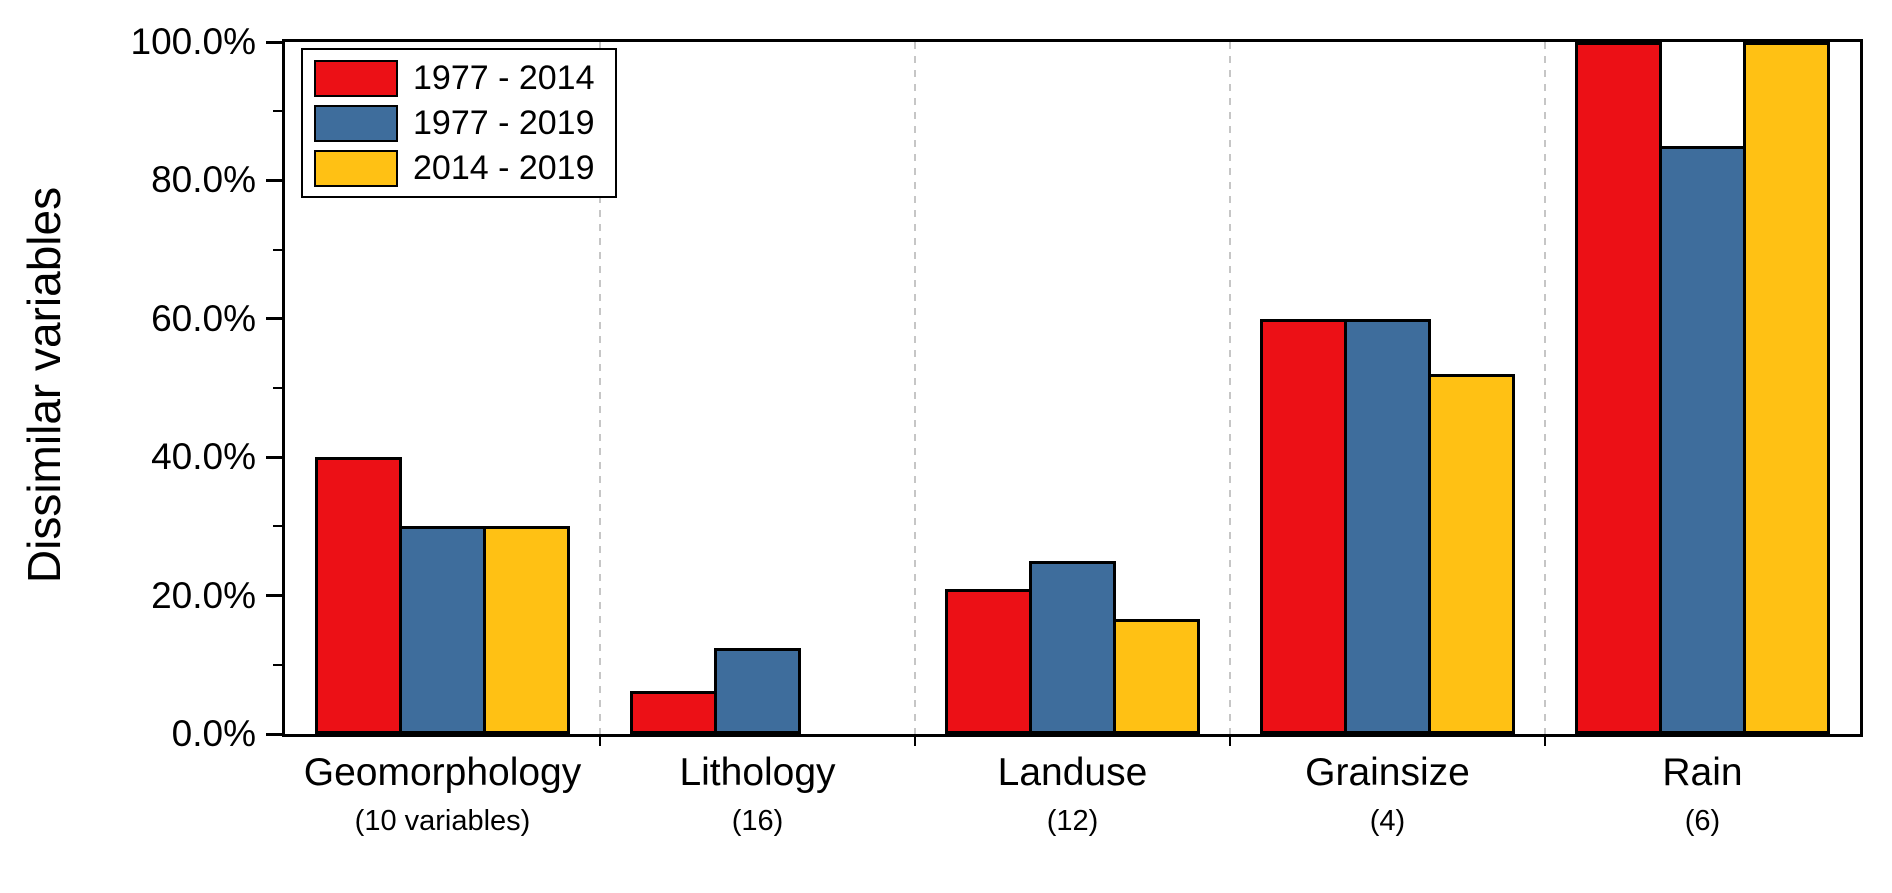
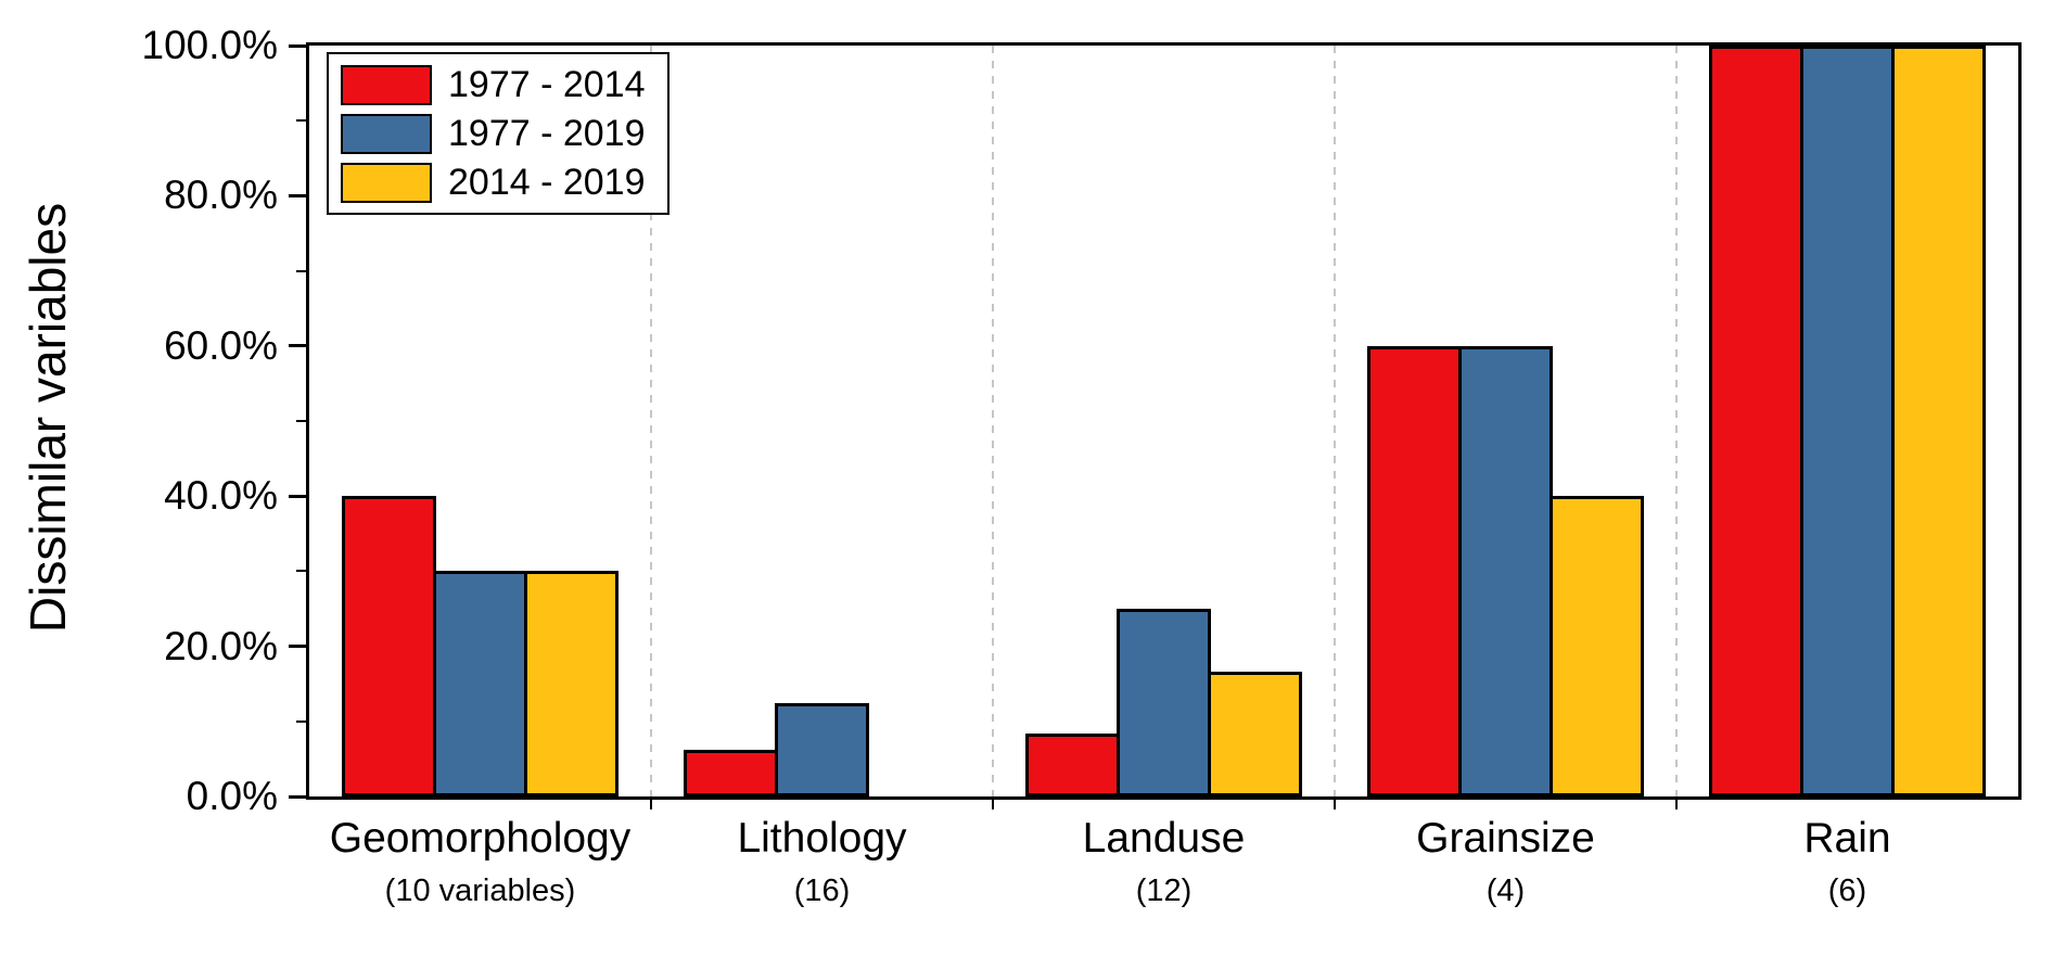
1977 - 2014/Landuse: 21% -> 8%
2014 - 2019/Grainsize: 52% -> 40%
1977 - 2019/Rain: 85% -> 100%
